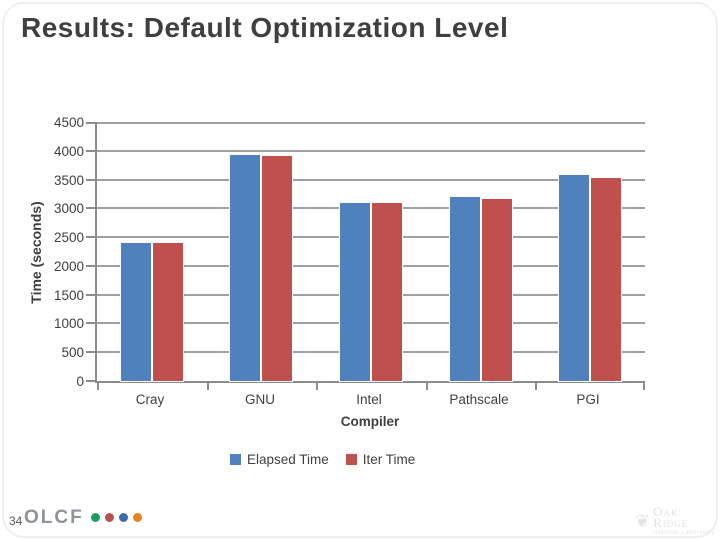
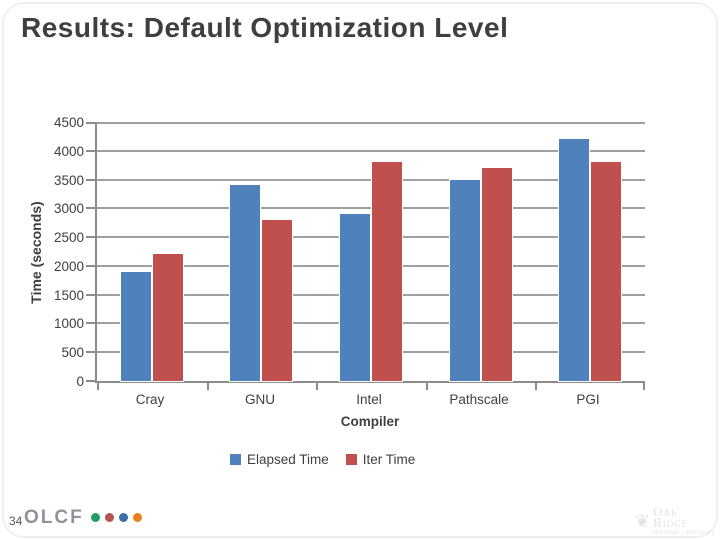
Elapsed Time/Cray: 2400 -> 1900
Iter Time/Cray: 2400 -> 2200
Elapsed Time/GNU: 3900 -> 3400
Iter Time/GNU: 3900 -> 2800
Elapsed Time/Intel: 3100 -> 2900
Iter Time/Intel: 3100 -> 3800
Elapsed Time/Pathscale: 3200 -> 3500
Iter Time/Pathscale: 3200 -> 3700
Elapsed Time/PGI: 3600 -> 4200
Iter Time/PGI: 3500 -> 3800
